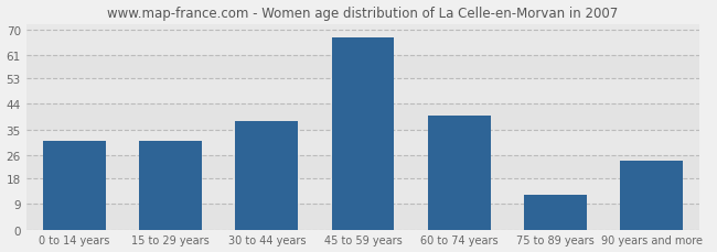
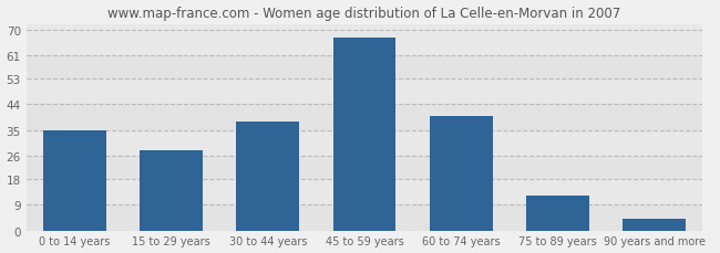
0 to 14 years: 31 -> 35
15 to 29 years: 31 -> 28
90 years and more: 24 -> 4
